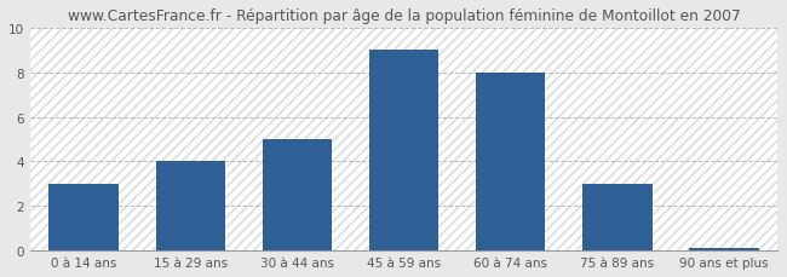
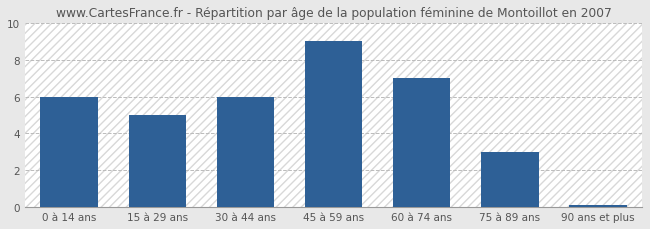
0 à 14 ans: 3.0 -> 6.0
15 à 29 ans: 4.0 -> 5.0
30 à 44 ans: 5.0 -> 6.0
60 à 74 ans: 8.0 -> 7.0
